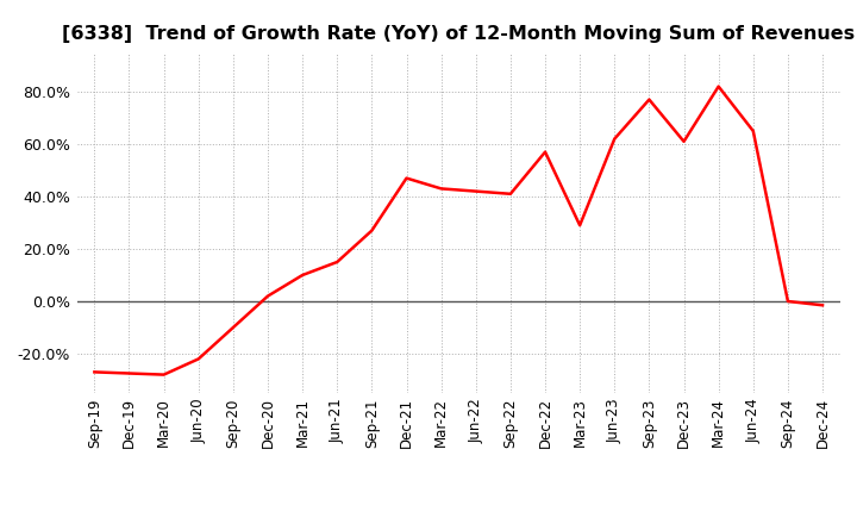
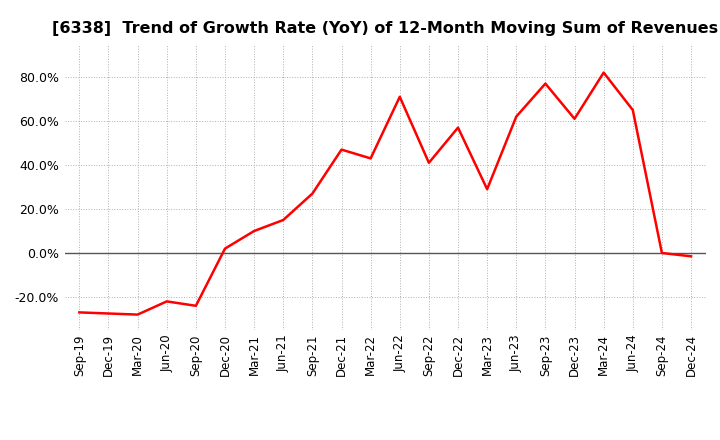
Sep-20: -10.0% -> -24.0%
Jun-22: 42.0% -> 71.0%
